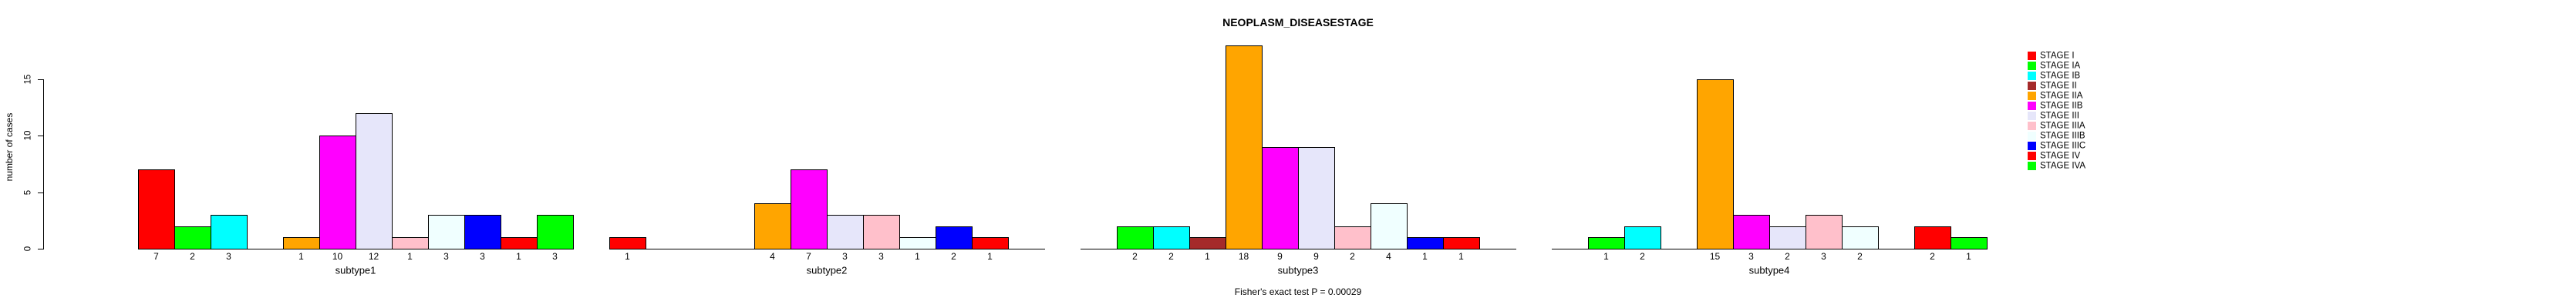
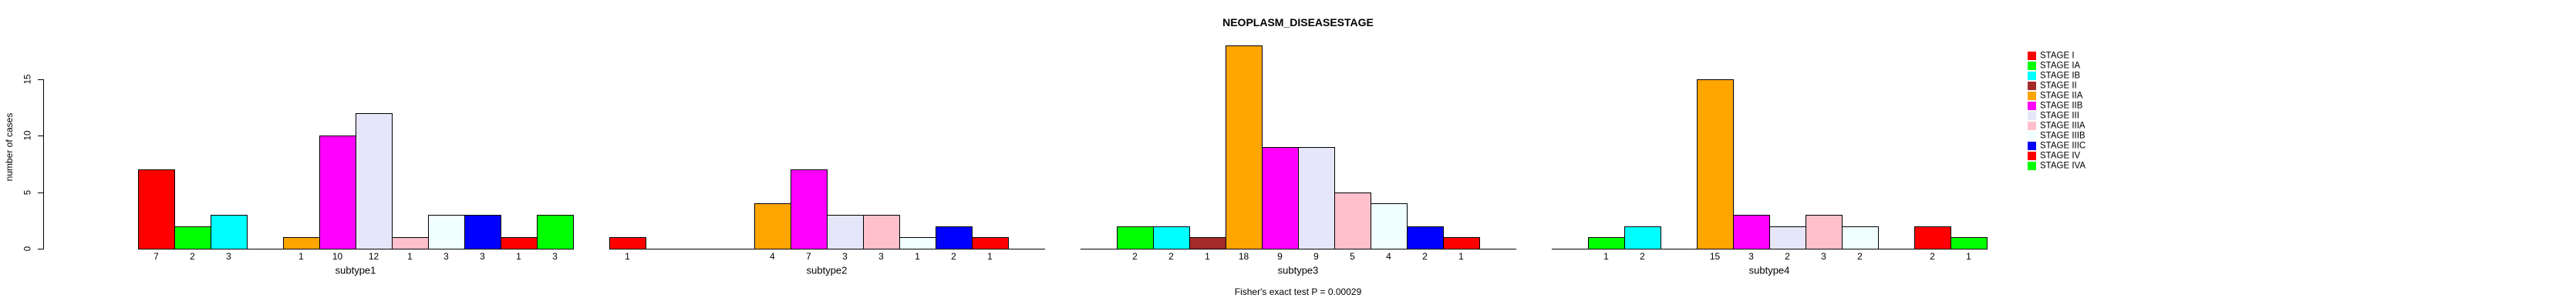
STAGE IIIA/subtype3: 2 -> 5
STAGE IIIC/subtype3: 1 -> 2
